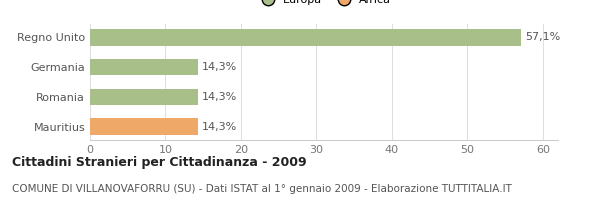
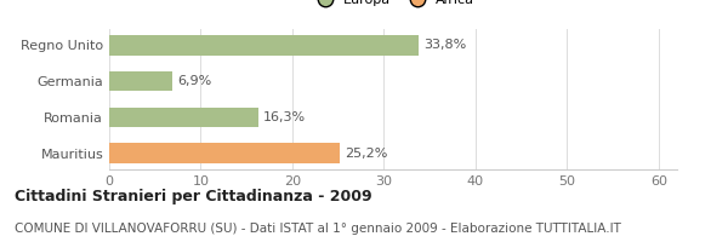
Regno Unito: 57,1% -> 33,8%
Germania: 14,3% -> 6,9%
Romania: 14,3% -> 16,3%
Mauritius: 14,3% -> 25,2%
